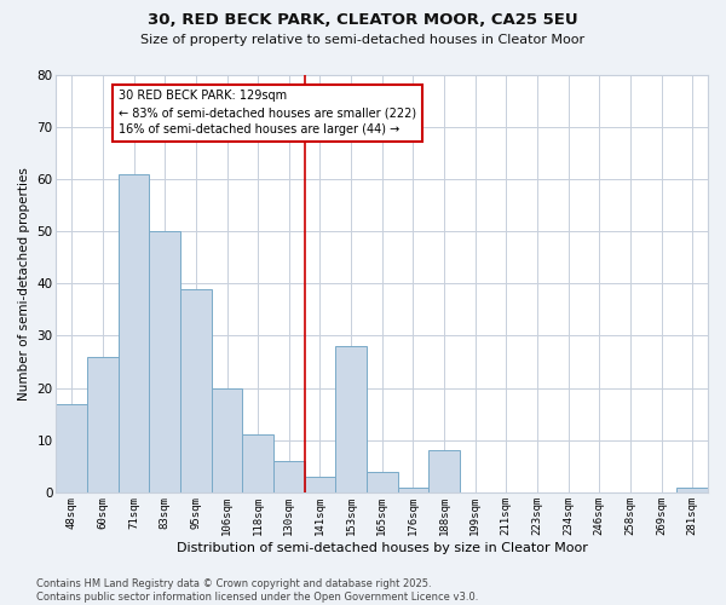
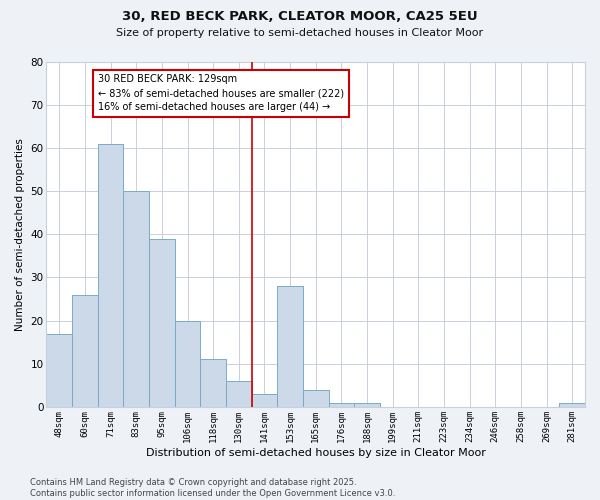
188sqm: 8 -> 1
